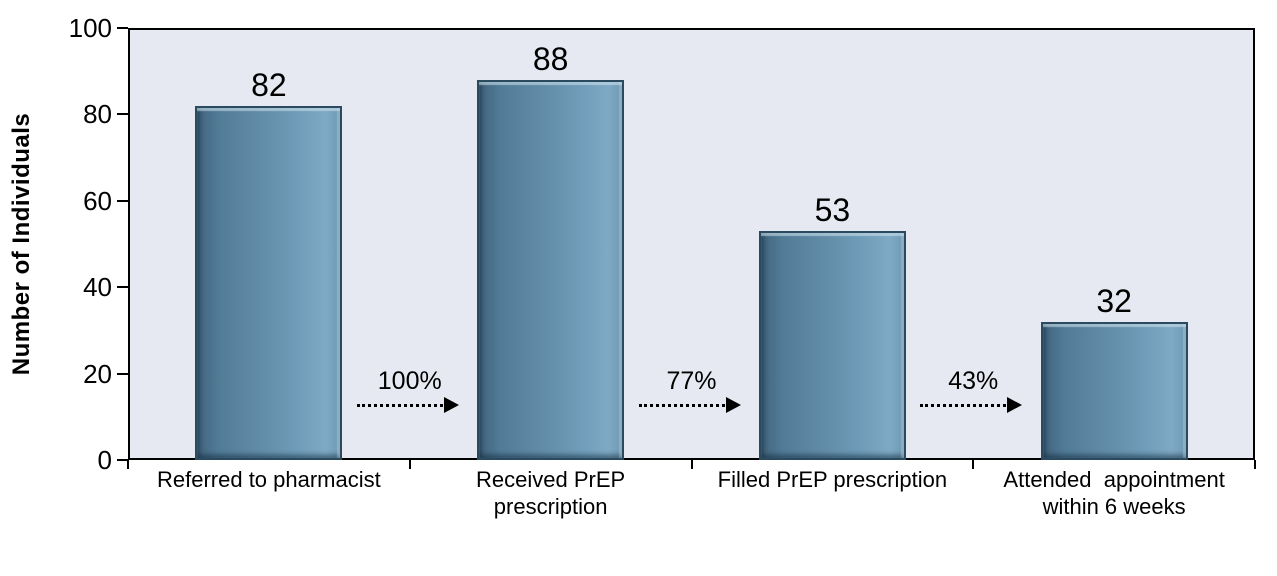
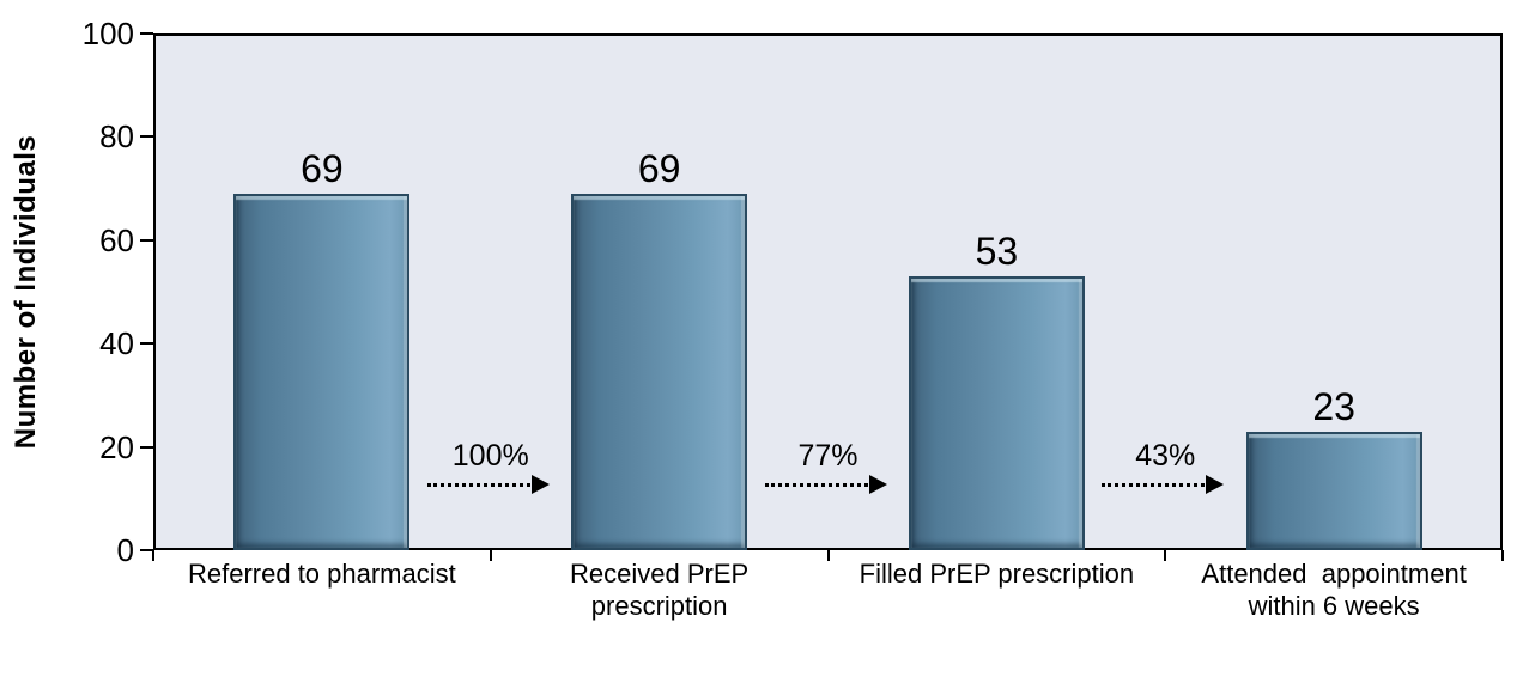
Referred to pharmacist: 82 -> 69
Received PrEP prescription: 88 -> 69
Attended appointment within 6 weeks: 32 -> 23
